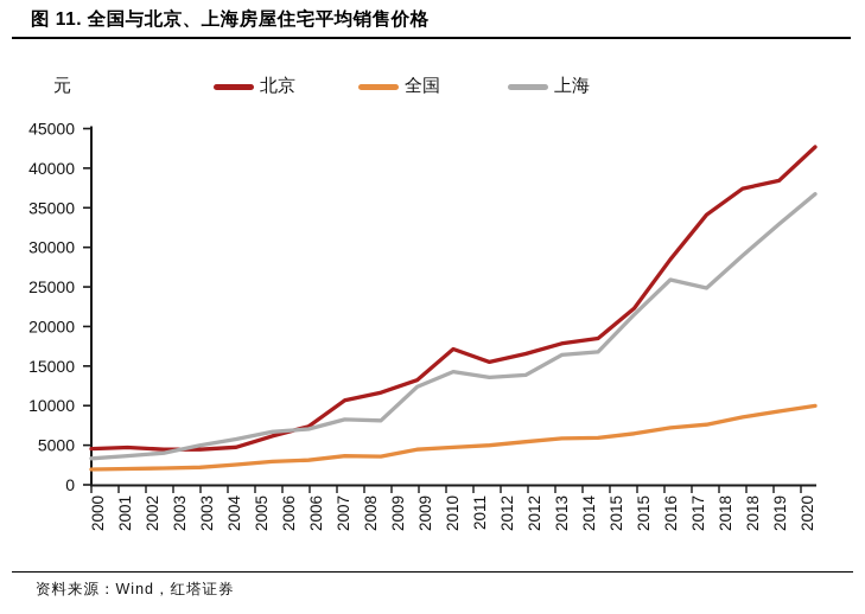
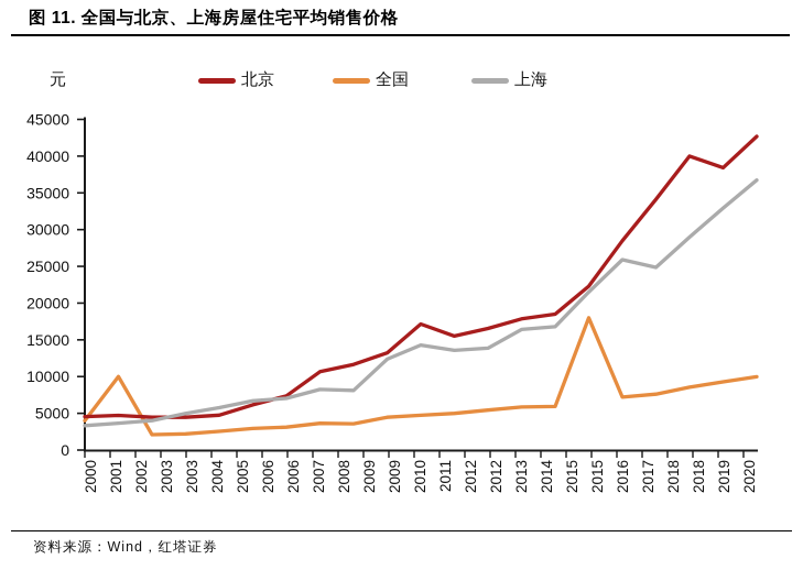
全国/2000: 2000 -> 4000
全国/2001: 2000 -> 10000
全国/2015: 6000 -> 18000
北京/2018: 37000 -> 40000
